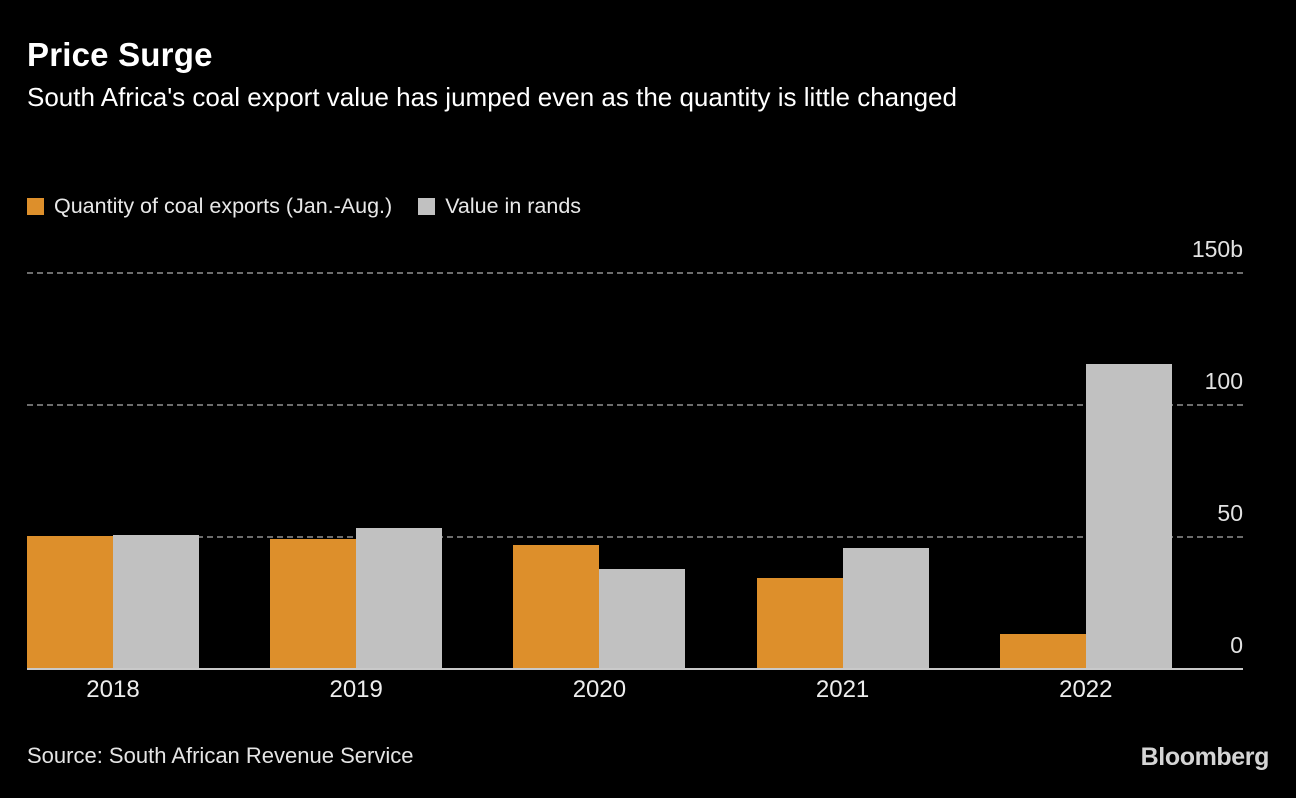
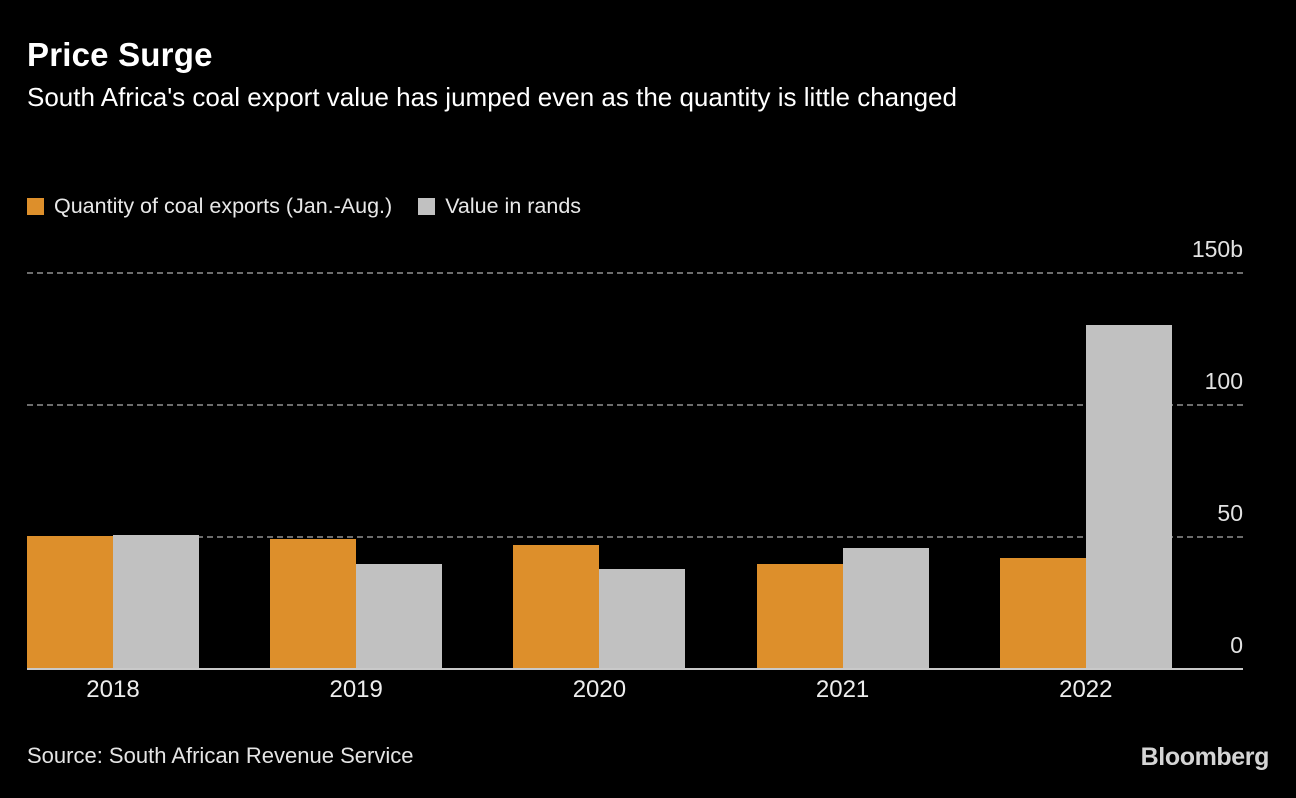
Value in rands/2019: 53b -> 40b
Quantity of coal exports (Jan.-Aug.)/2021: 34b -> 40b
Quantity of coal exports (Jan.-Aug.)/2022: 13b -> 42b
Value in rands/2022: 115b -> 130b
